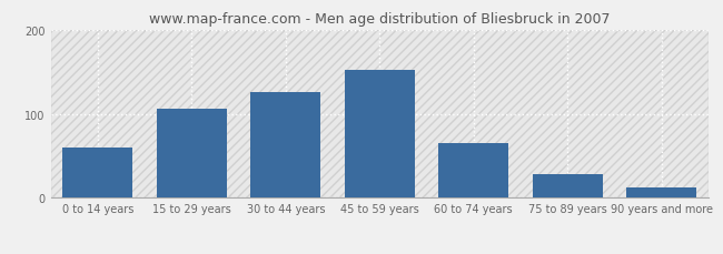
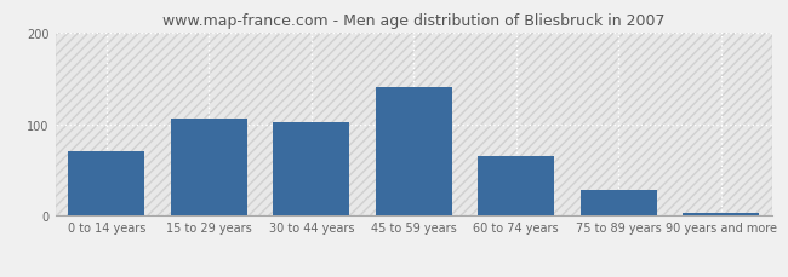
0 to 14 years: 60 -> 70
30 to 44 years: 126 -> 102
45 to 59 years: 152 -> 140
90 years and more: 12 -> 3
